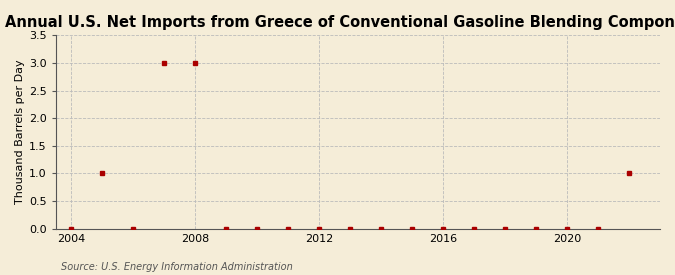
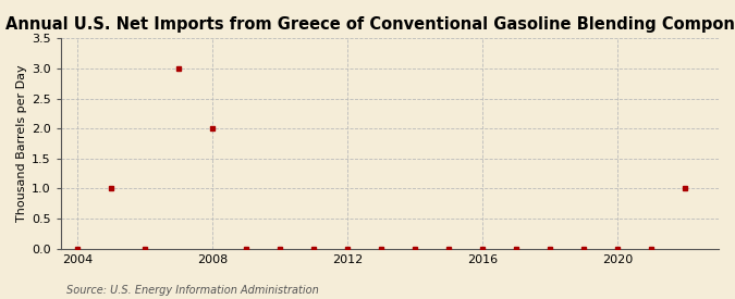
2008: 3 -> 2
